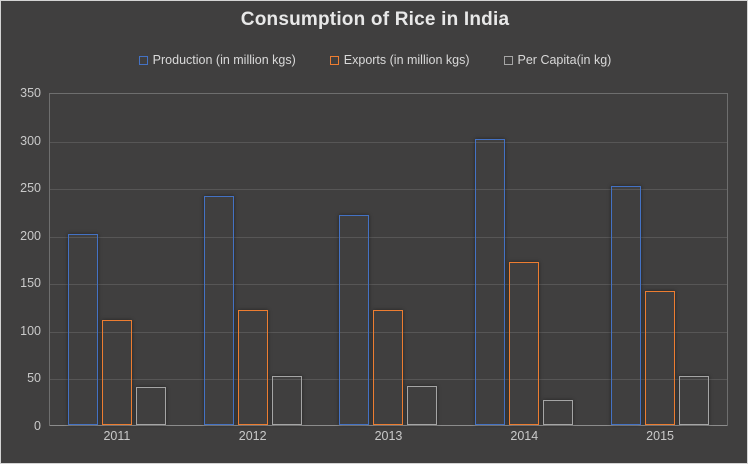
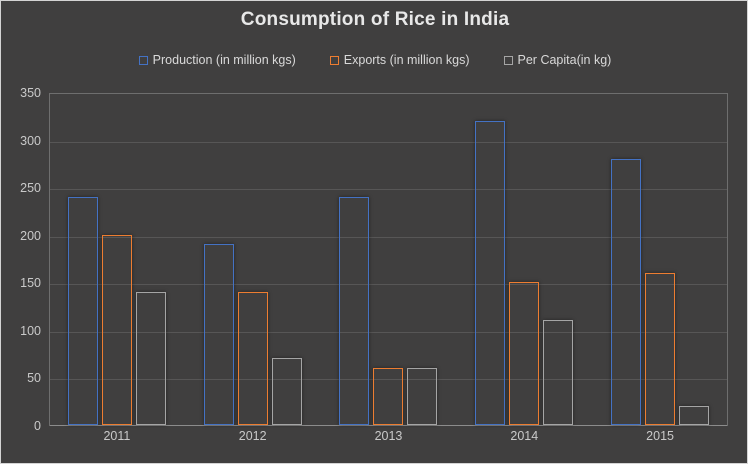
Production (in million kgs)/2011: 200 -> 240
Exports (in million kgs)/2011: 110 -> 200
Per Capita(in kg)/2011: 40 -> 140
Production (in million kgs)/2012: 240 -> 190
Exports (in million kgs)/2012: 120 -> 140
Per Capita(in kg)/2012: 50 -> 70
Production (in million kgs)/2013: 220 -> 240
Exports (in million kgs)/2013: 120 -> 60
Per Capita(in kg)/2013: 40 -> 60
Production (in million kgs)/2014: 300 -> 320
Exports (in million kgs)/2014: 170 -> 150
Per Capita(in kg)/2014: 30 -> 110
Production (in million kgs)/2015: 250 -> 280
Exports (in million kgs)/2015: 140 -> 160
Per Capita(in kg)/2015: 50 -> 20
